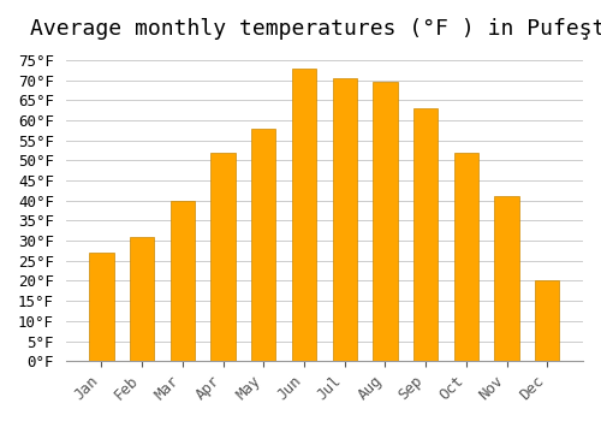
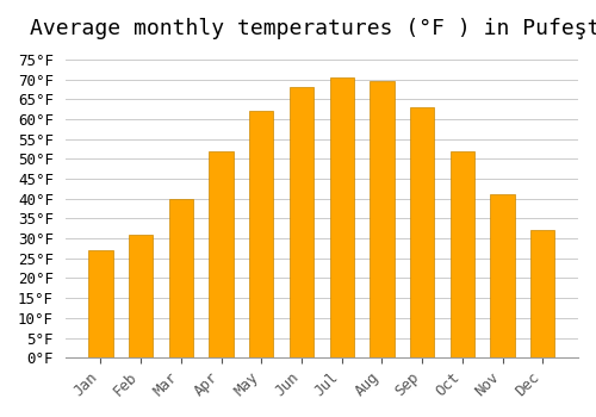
May: 58.0°F -> 62.0°F
Jun: 73.0°F -> 68.0°F
Dec: 20.0°F -> 32.0°F
